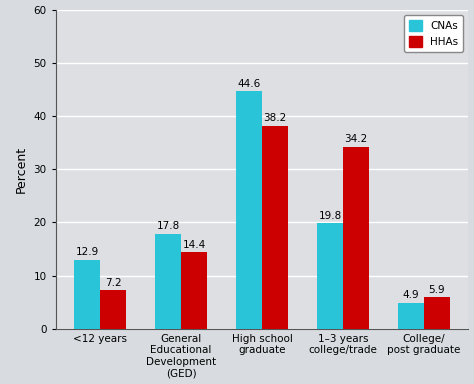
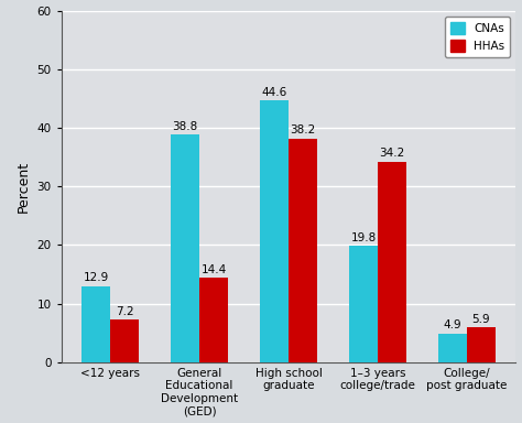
CNAs/General Educational Development (GED): 17.8 -> 38.8
